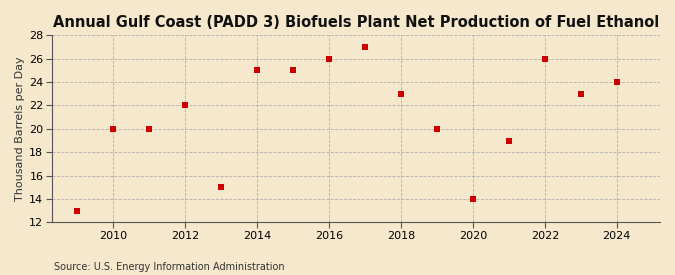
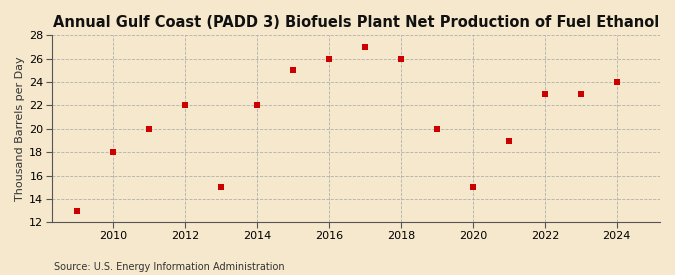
2010: 20 -> 18
2014: 25 -> 22
2018: 23 -> 26
2020: 14 -> 15
2022: 26 -> 23
